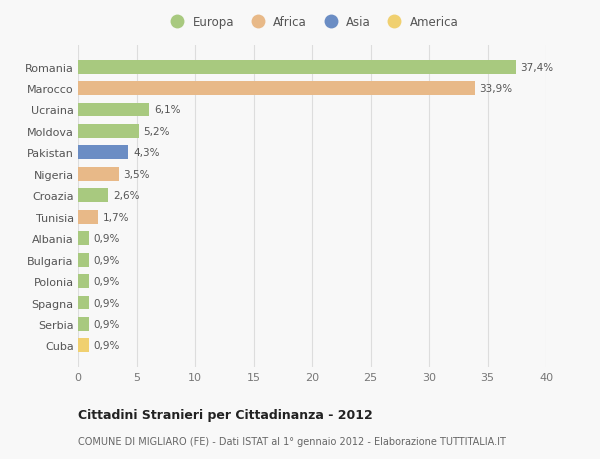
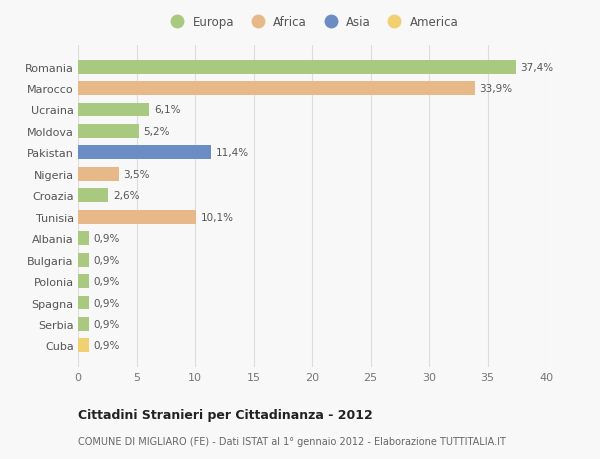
Pakistan: 4,3% -> 11,4%
Tunisia: 1,7% -> 10,1%
